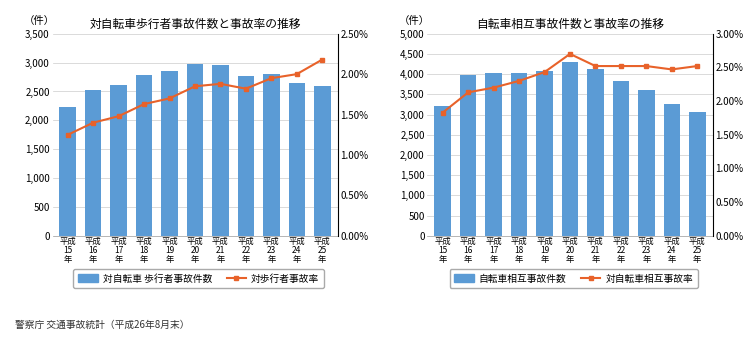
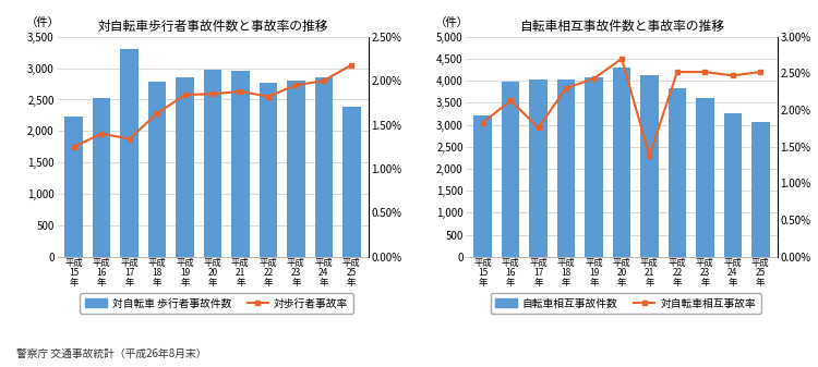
対自転車歩行者事故件数と事故率の推移/対自転車 歩行者事故件数/平成 17 年: 2,620 -> 3,300
対自転車歩行者事故件数と事故率の推移/対歩行者事故率/平成 17 年: 1.48% -> 1.34%
対自転車歩行者事故件数と事故率の推移/対歩行者事故率/平成 19 年: 1.70% -> 1.84%
対自転車歩行者事故件数と事故率の推移/対自転車 歩行者事故件数/平成 24 年: 2,640 -> 2,860
対自転車歩行者事故件数と事故率の推移/対自転車 歩行者事故件数/平成 25 年: 2,590 -> 2,380
自転車相互事故件数と事故率の推移/対自転車相互事故率/平成 17 年: 2.20% -> 1.76%
自転車相互事故件数と事故率の推移/対自転車相互事故率/平成 21 年: 2.52% -> 1.38%
